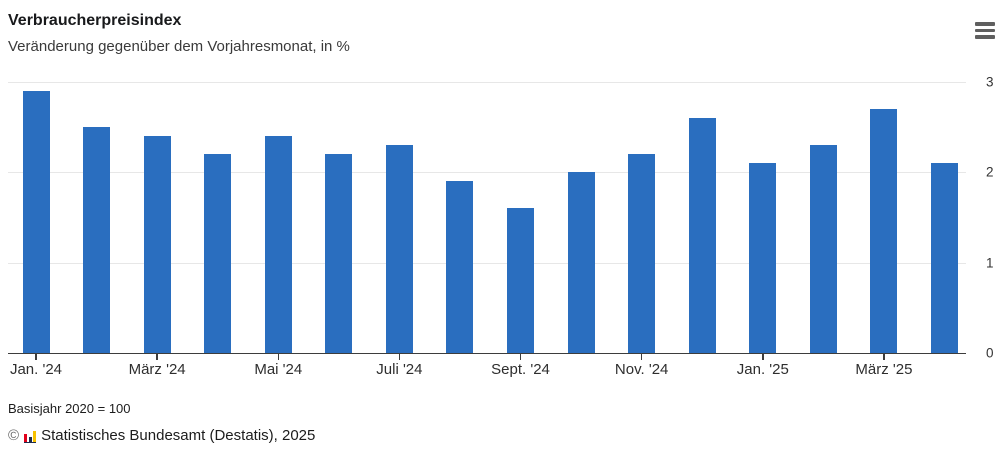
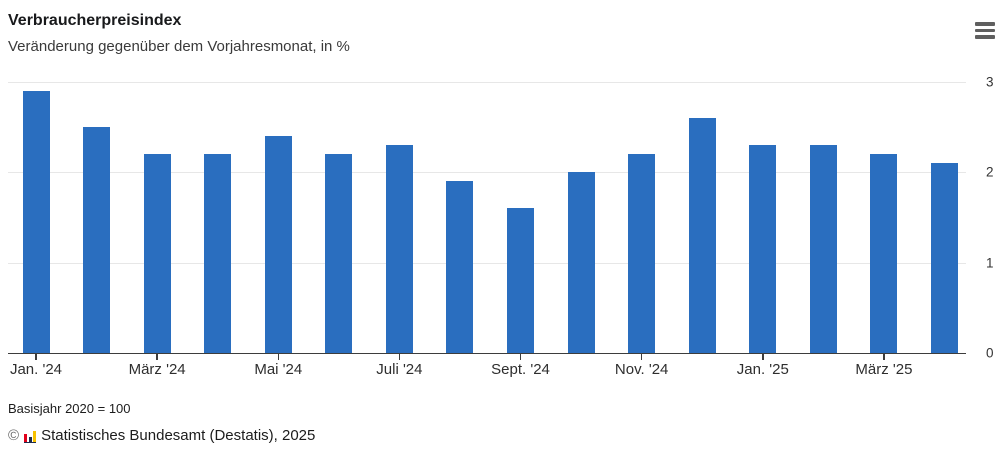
März '24: 2.4 -> 2.2
Jan. '25: 2.1 -> 2.3
März '25: 2.7 -> 2.2
